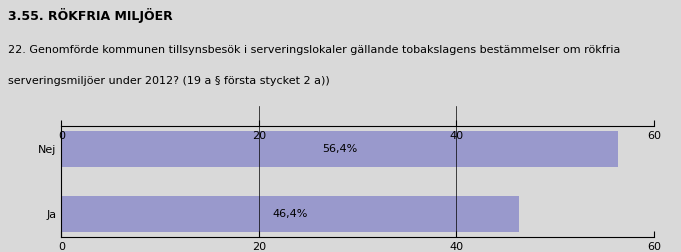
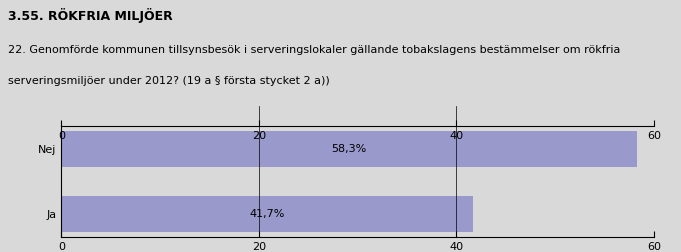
Nej: 56,4% -> 58,3%
Ja: 46,4% -> 41,7%
